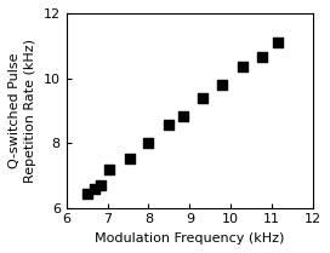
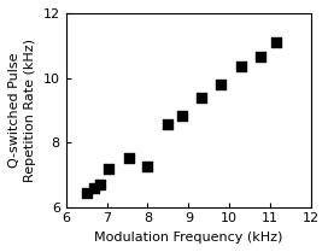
8: 8.00 -> 7.25
